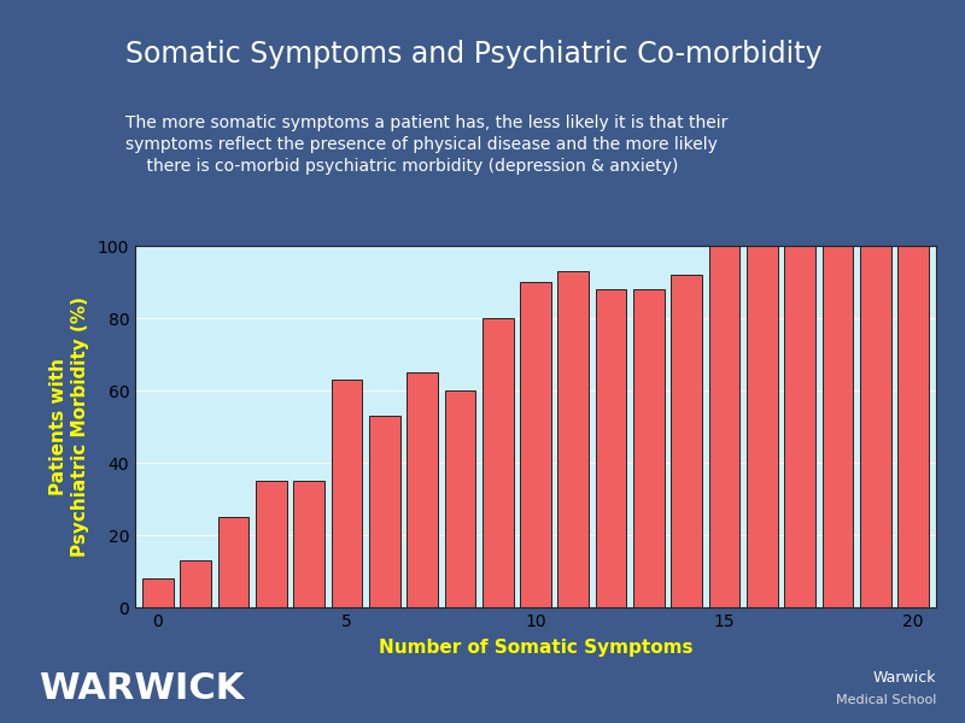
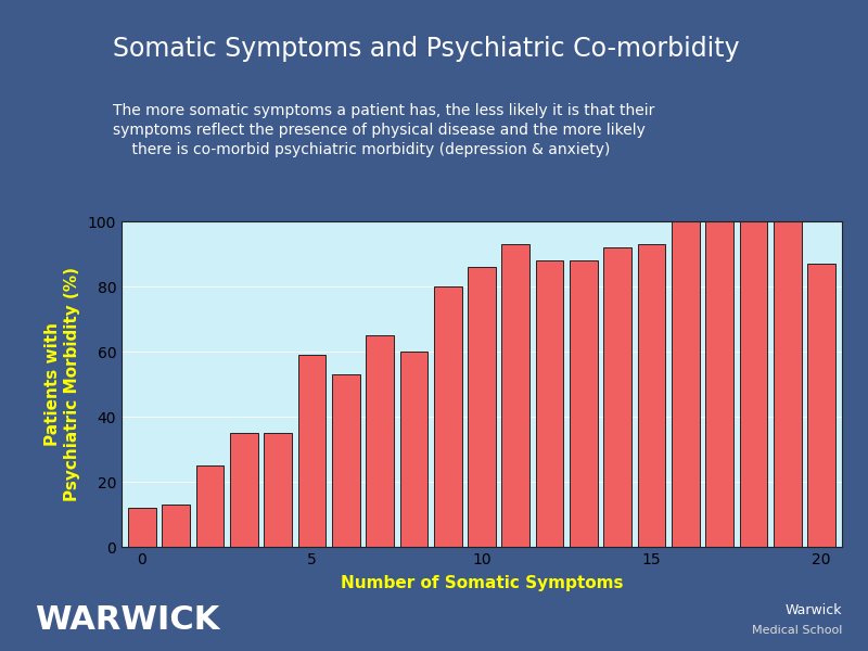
0: 8 -> 12
5: 63 -> 59
10: 90 -> 86
15: 100 -> 93
20: 100 -> 87
